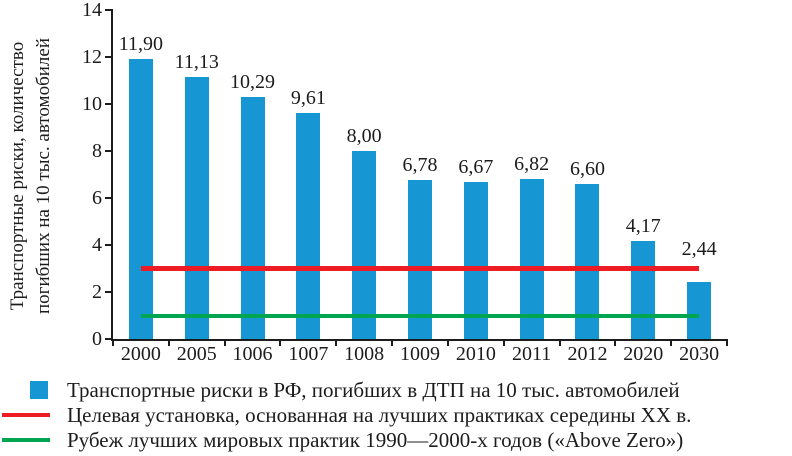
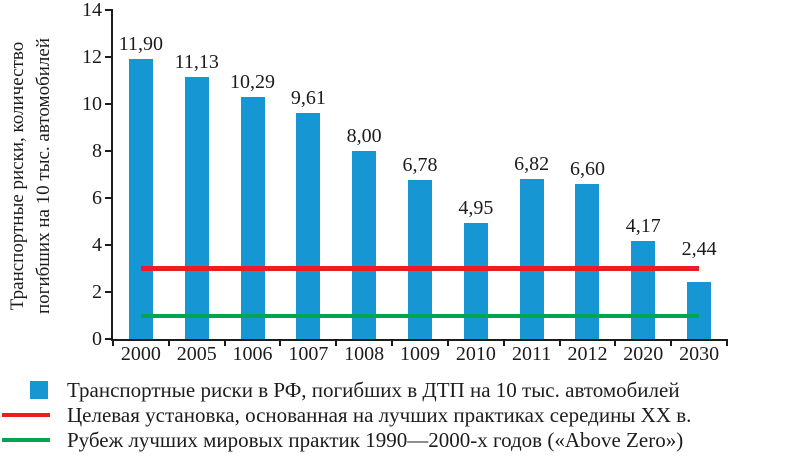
2010: 6,67 -> 4,95
